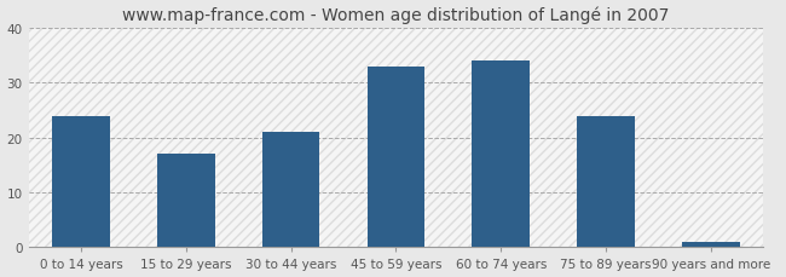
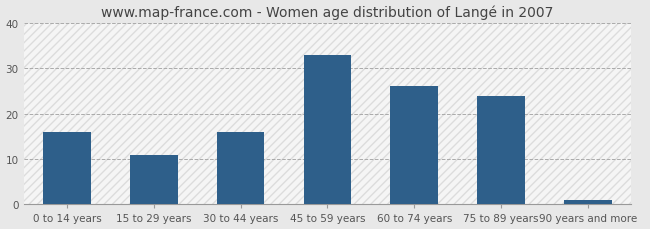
0 to 14 years: 24 -> 16
15 to 29 years: 17 -> 11
30 to 44 years: 21 -> 16
60 to 74 years: 34 -> 26
